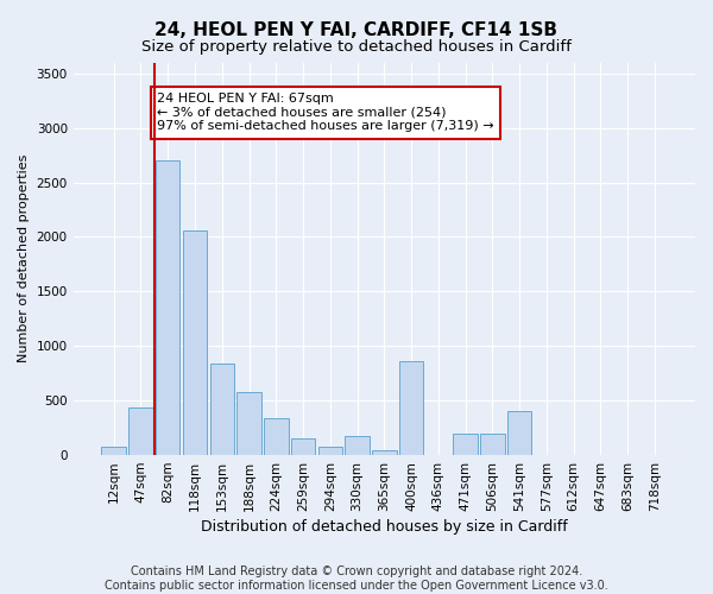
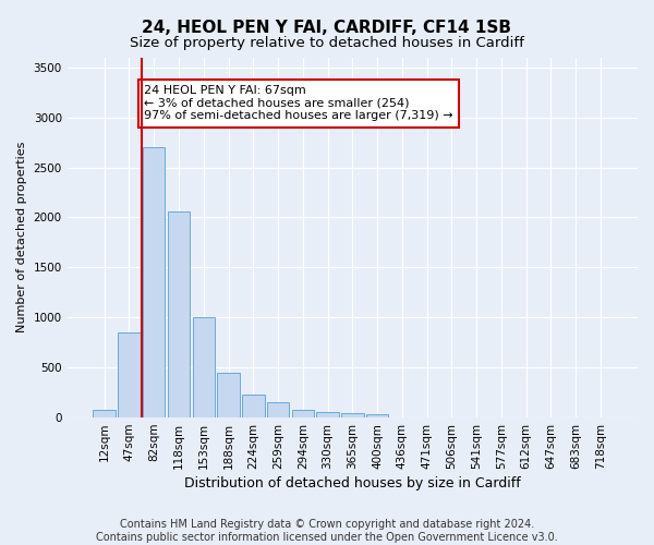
47sqm: 440 -> 850
153sqm: 840 -> 1000
188sqm: 580 -> 450
224sqm: 340 -> 220
330sqm: 180 -> 60
400sqm: 860 -> 30
471sqm: 200 -> 0
506sqm: 200 -> 0
541sqm: 400 -> 0
